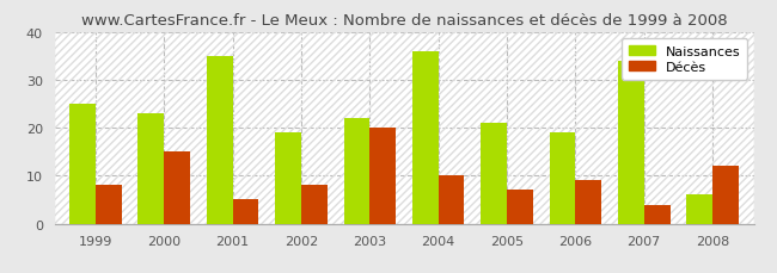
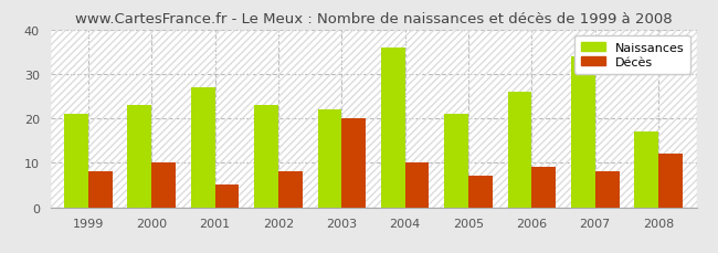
Naissances/1999: 25 -> 21
Décès/2000: 15 -> 10
Naissances/2001: 35 -> 27
Naissances/2002: 19 -> 23
Naissances/2006: 19 -> 26
Décès/2007: 4 -> 8
Naissances/2008: 6 -> 17
